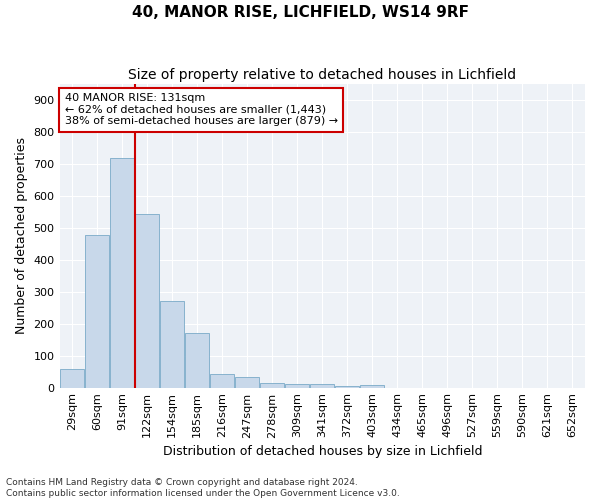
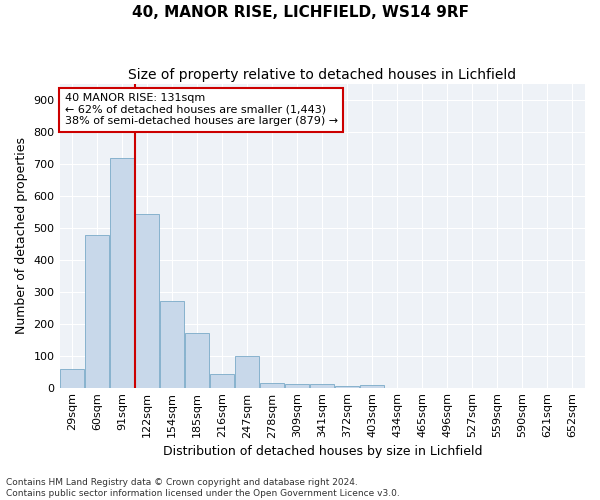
247sqm: 32 -> 100
